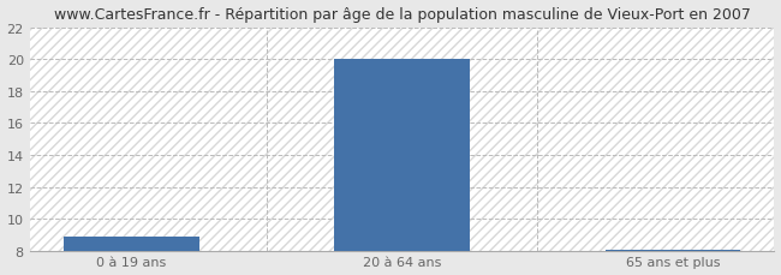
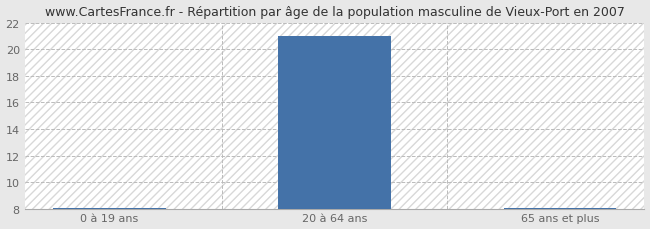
0 à 19 ans: 8.9 -> 8.1
20 à 64 ans: 20.0 -> 21.0
